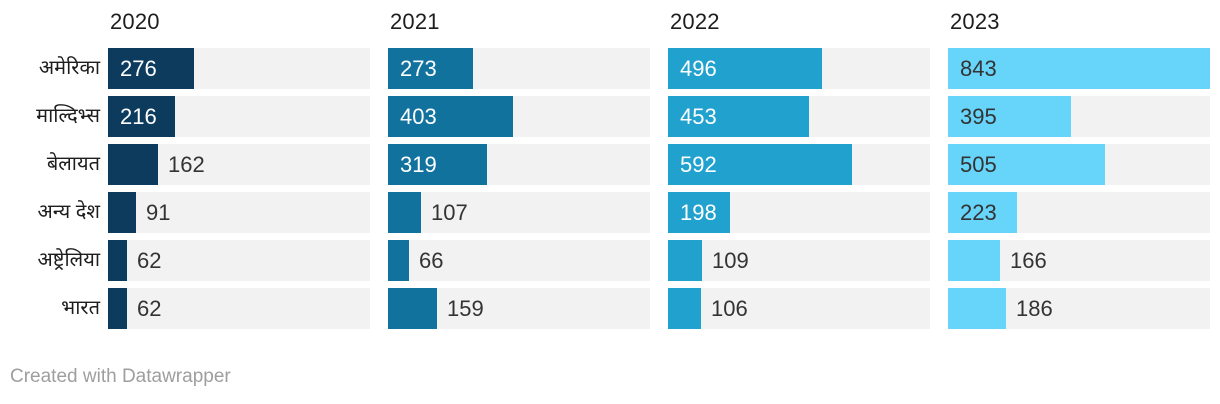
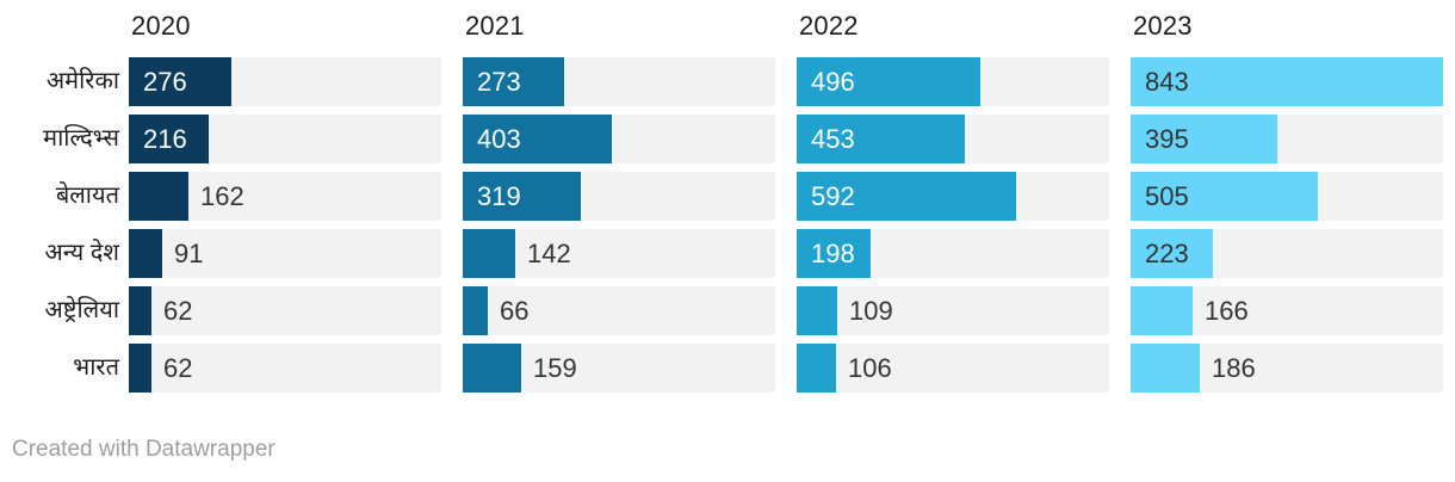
2021/अन्य देश: 107 -> 142
